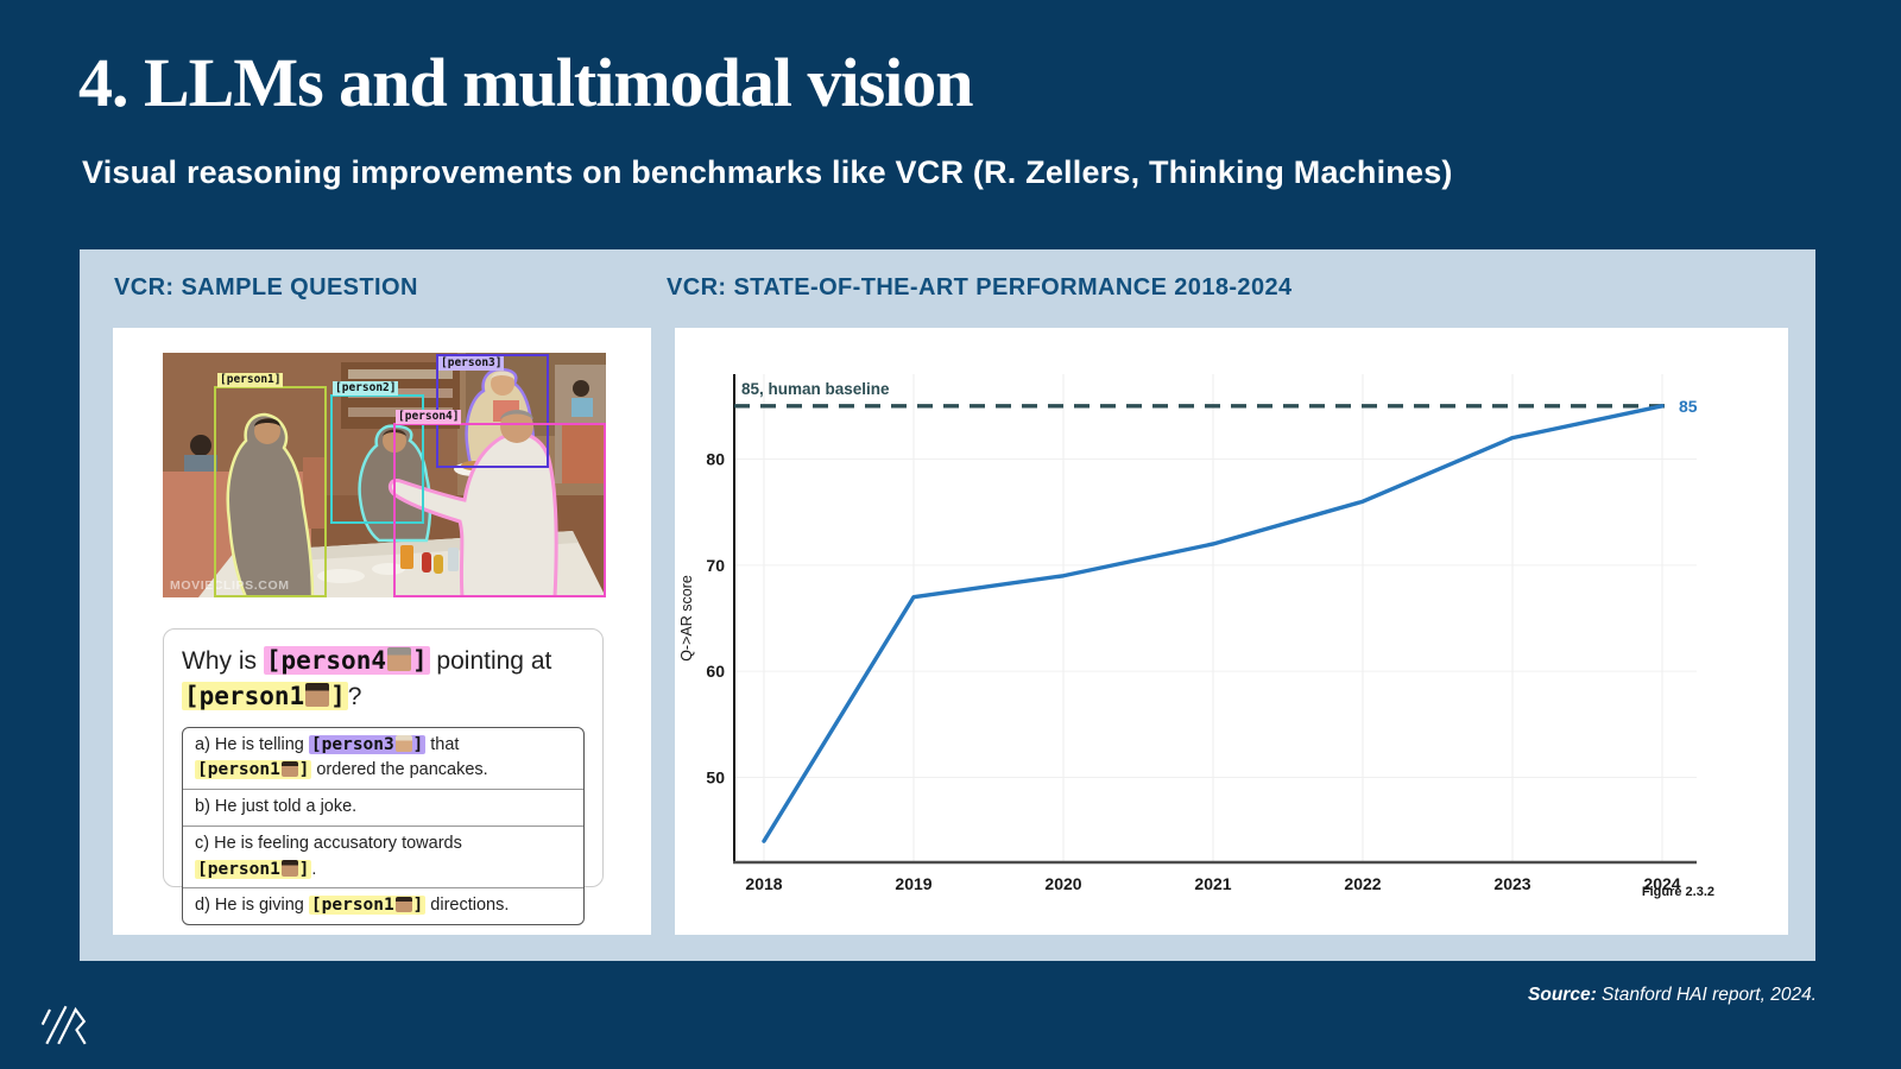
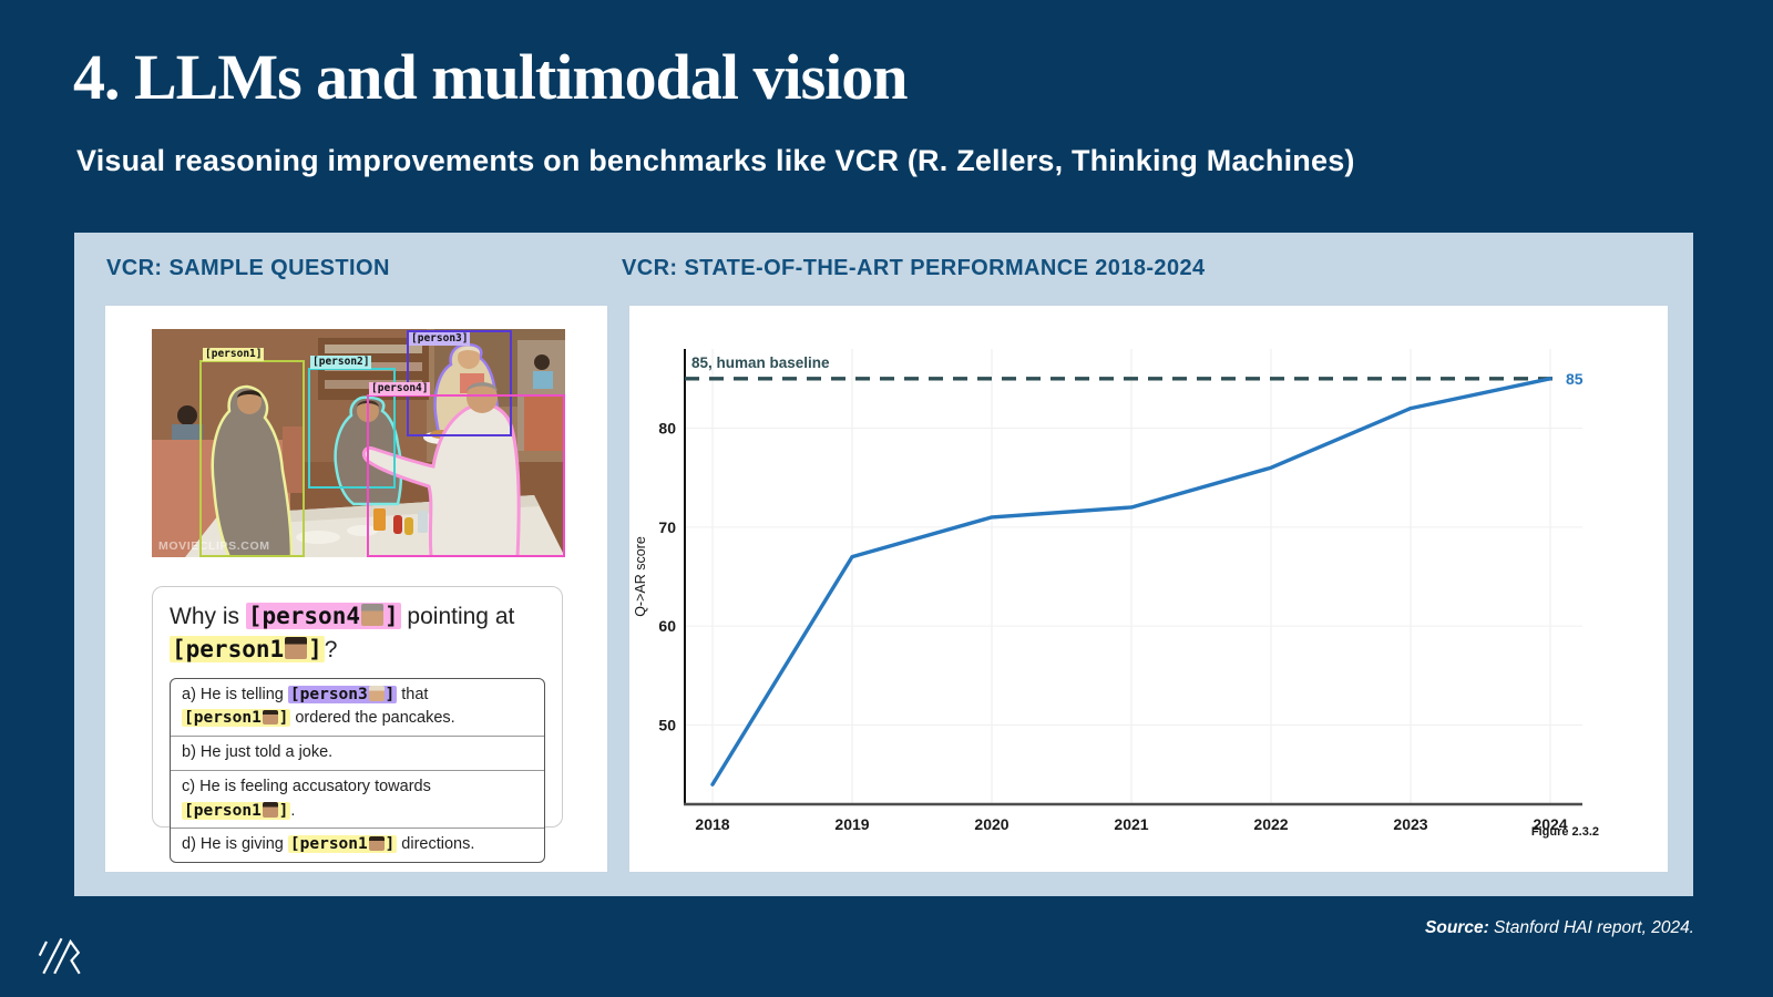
2020: 69 -> 71
